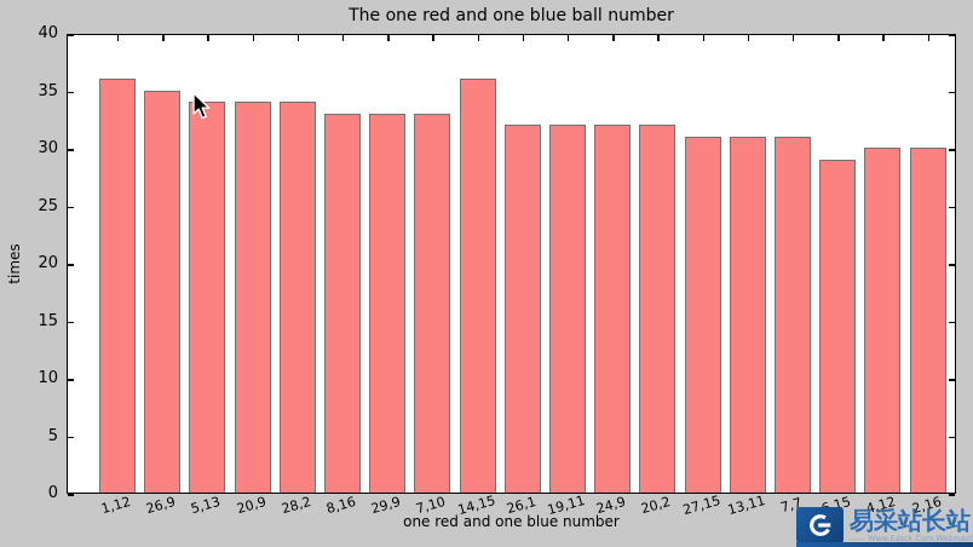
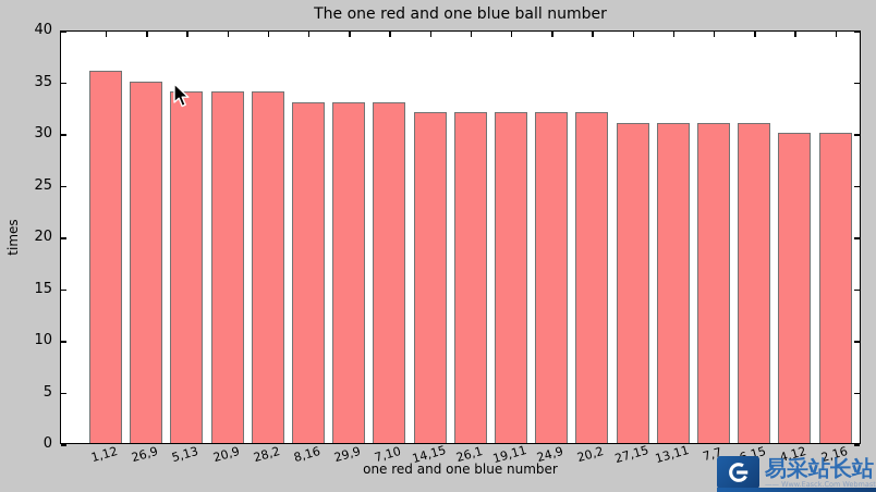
14,15: 36 -> 32
6,15: 29 -> 31
